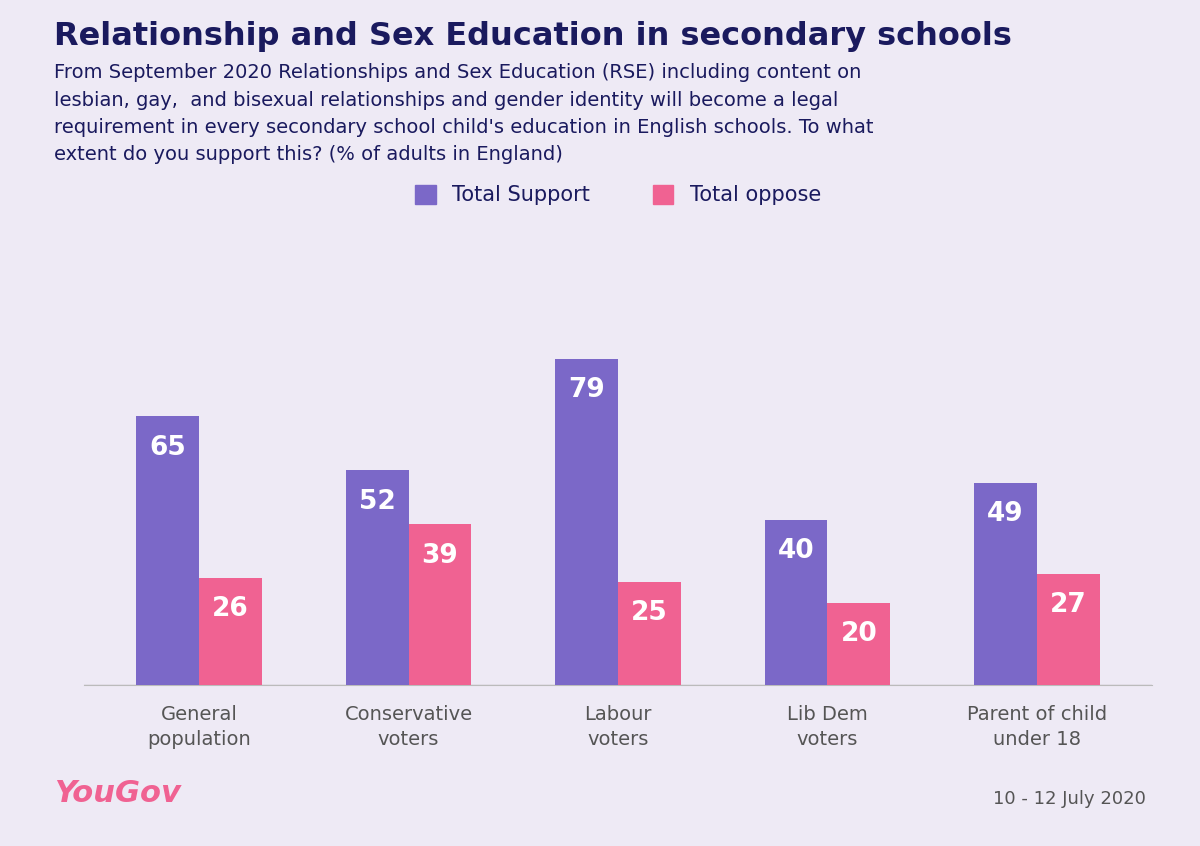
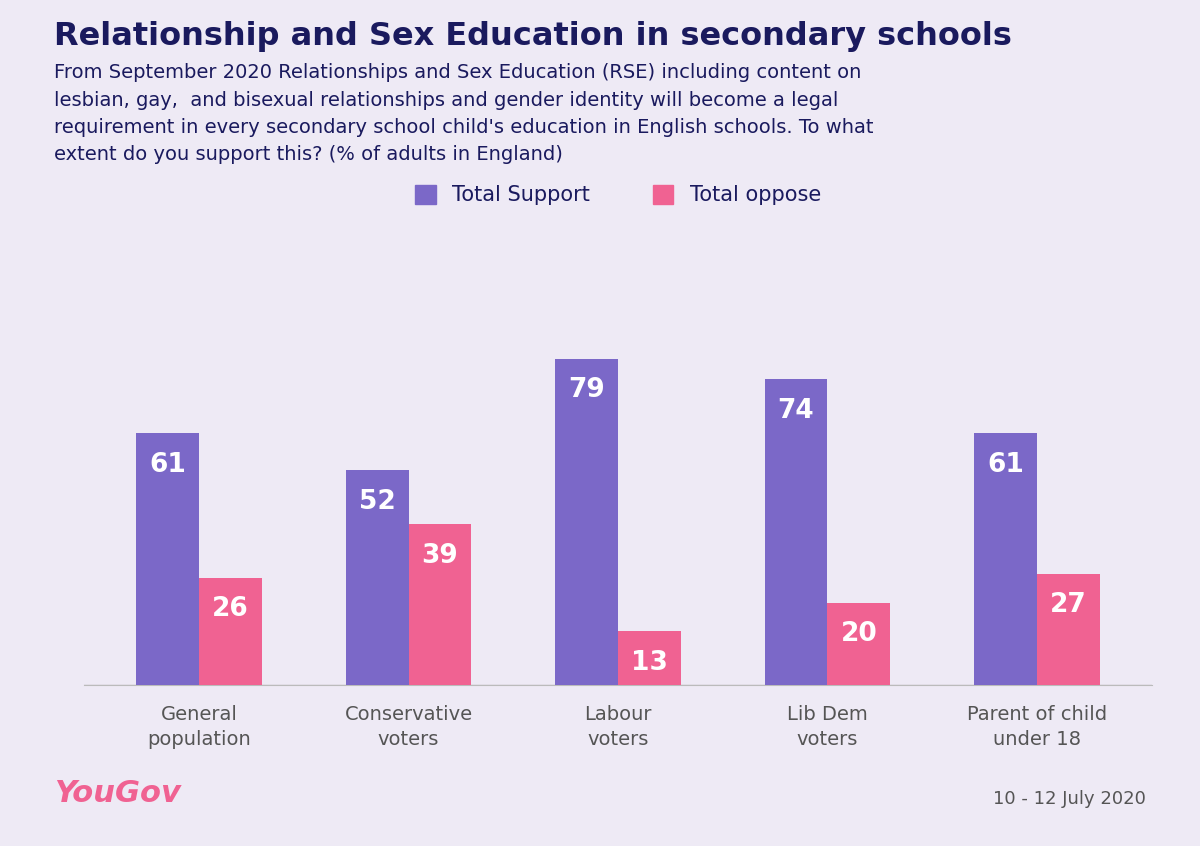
Total Support/General population: 65 -> 61
Total oppose/Labour voters: 25 -> 13
Total Support/Lib Dem voters: 40 -> 74
Total Support/Parent of child under 18: 49 -> 61
